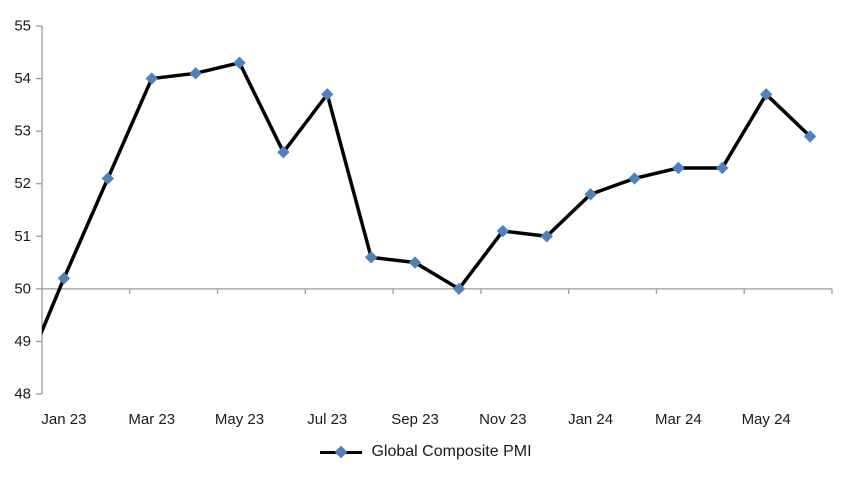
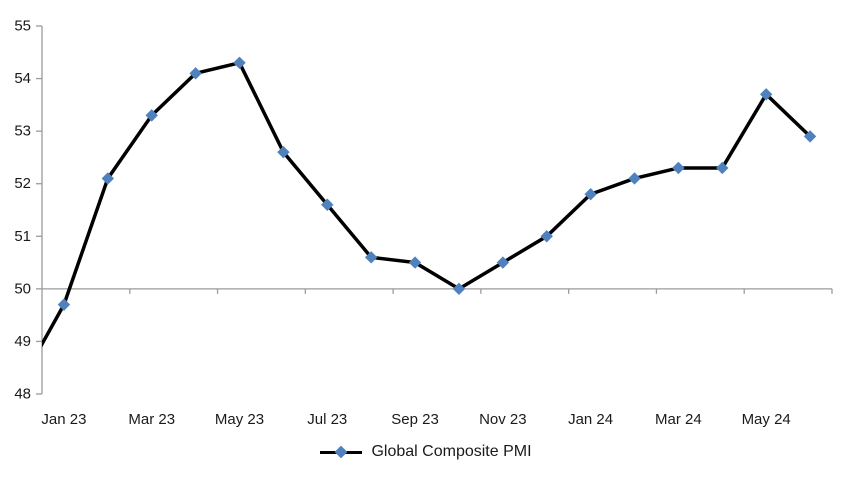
Jan 23: 50.2 -> 49.7
Mar 23: 54.0 -> 53.3
Jul 23: 53.7 -> 51.6
Nov 23: 51.1 -> 50.5
